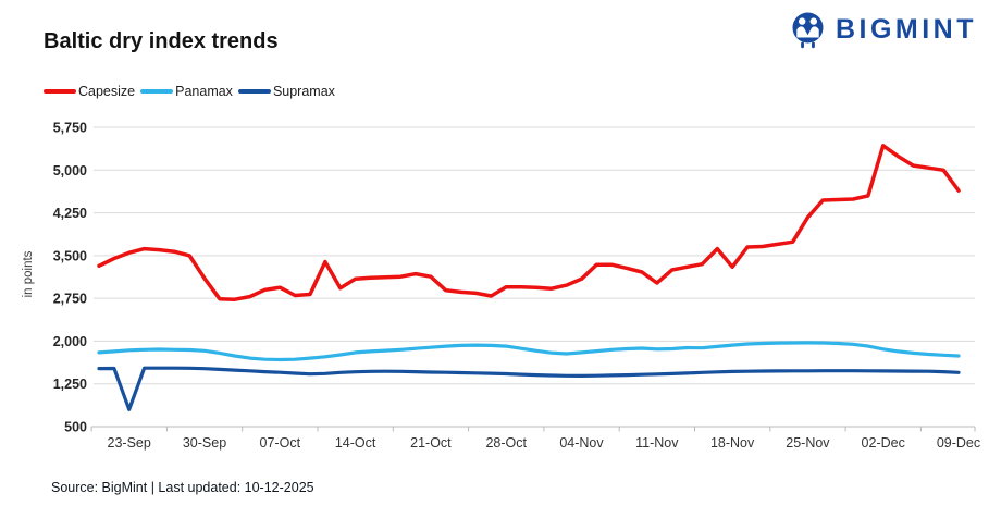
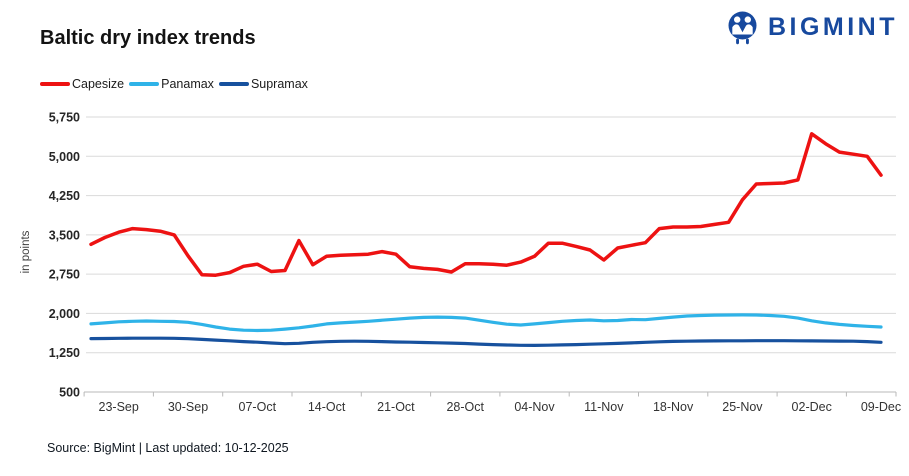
Supramax/23-Sep: 800 -> 1500
Capesize/18-Nov: 3300 -> 3600
